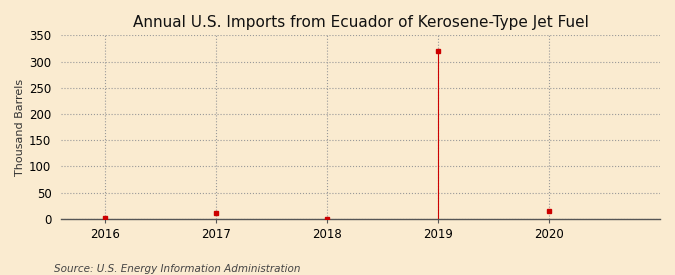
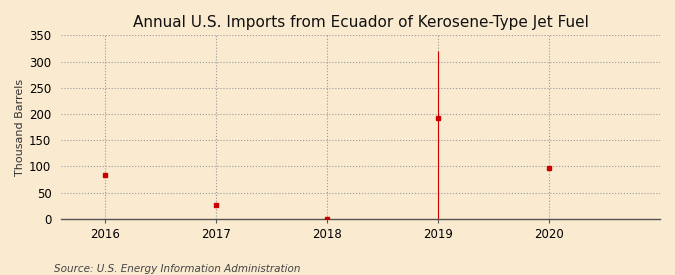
2016: 2 -> 84
2017: 10 -> 26
2019: 320 -> 192
2020: 14 -> 96
